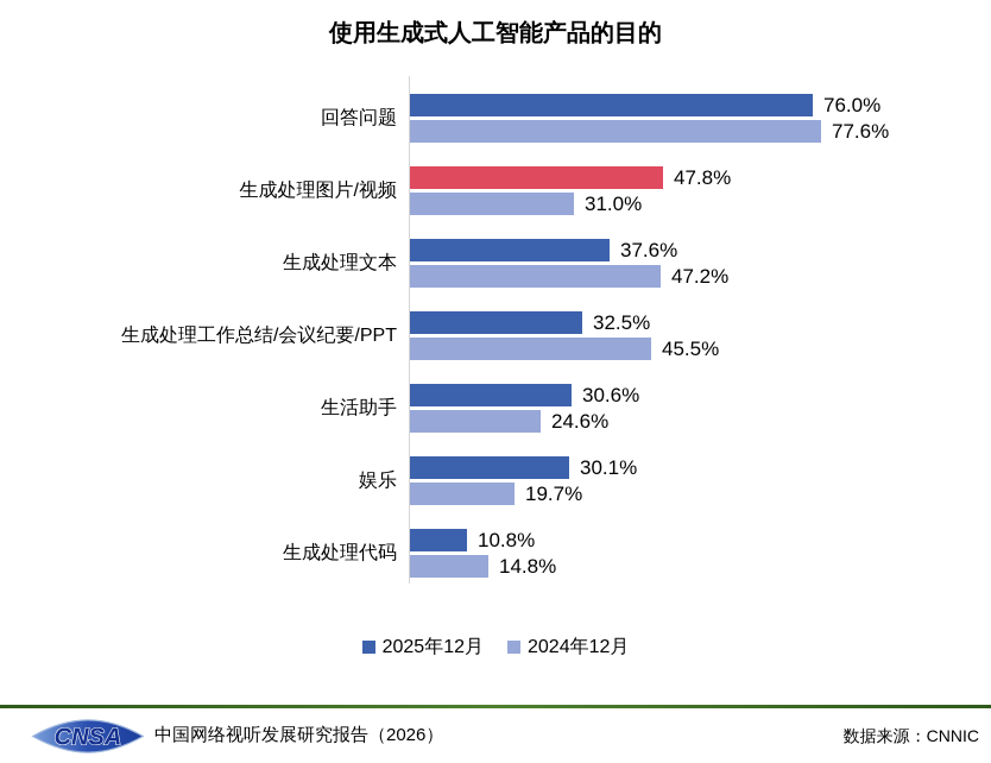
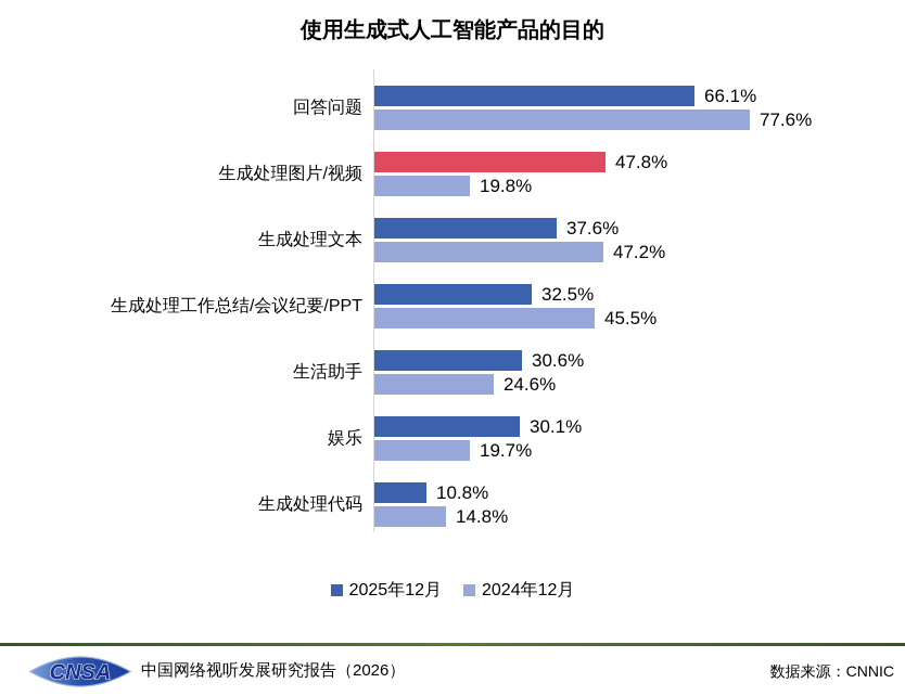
2025年12月/回答问题: 76.0% -> 66.1%
2024年12月/生成处理图片/视频: 31.0% -> 19.8%
